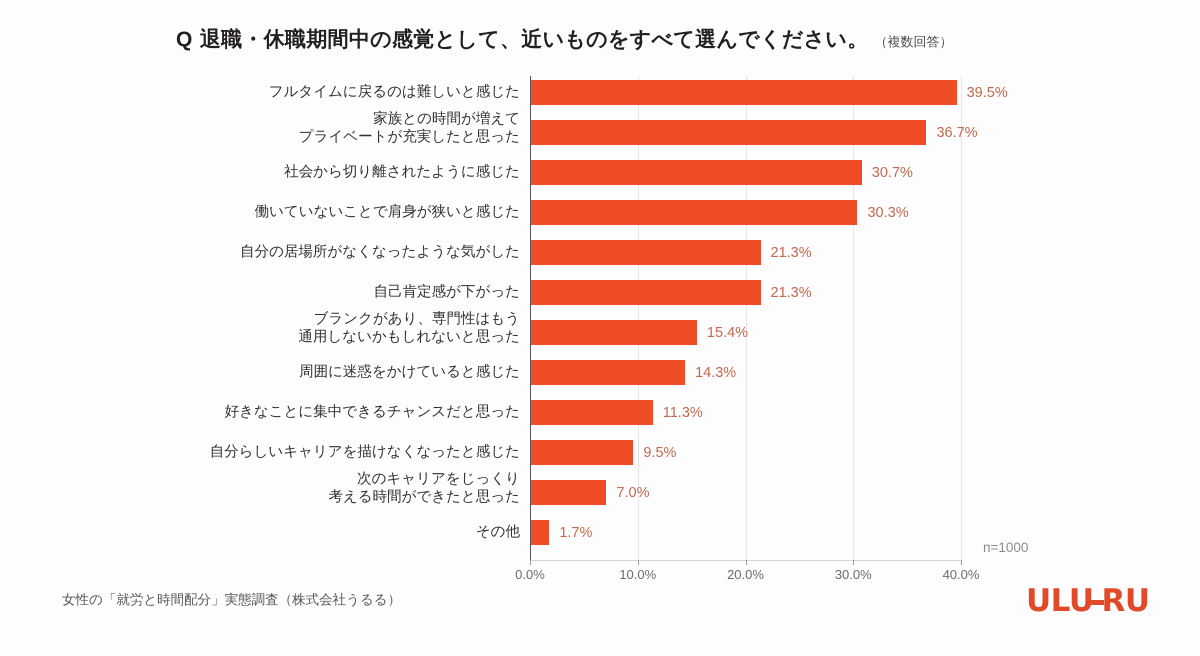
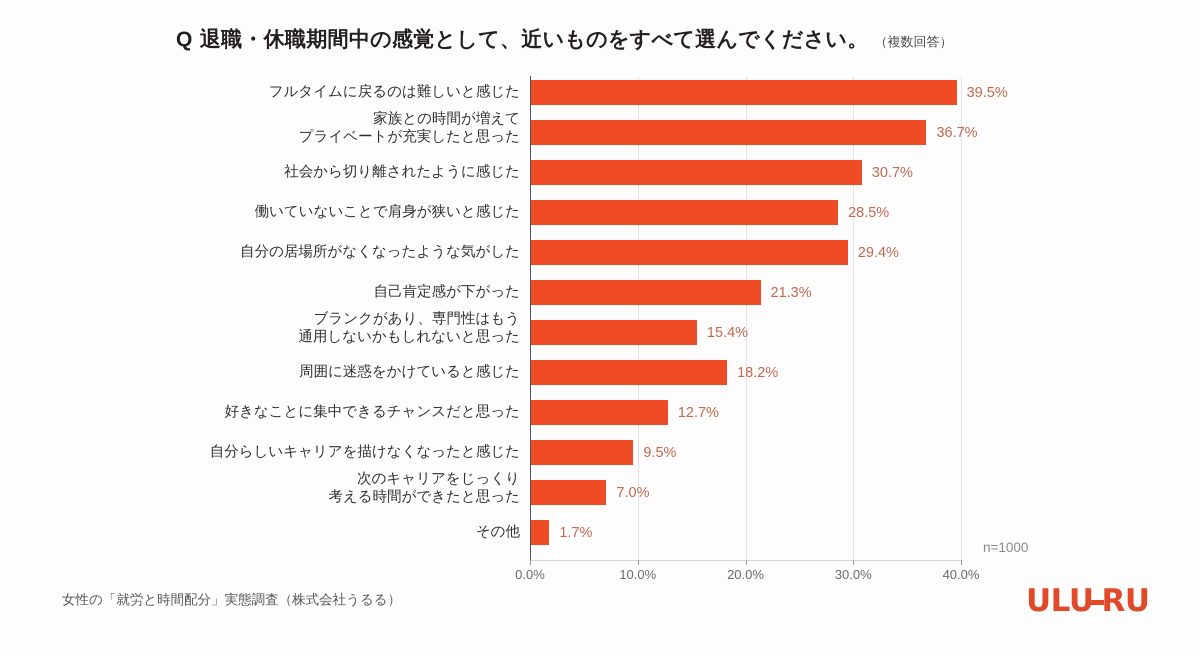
働いていないことで肩身が狭いと感じた: 30.3% -> 28.5%
自分の居場所がなくなったような気がした: 21.3% -> 29.4%
周囲に迷惑をかけていると感じた: 14.3% -> 18.2%
好きなことに集中できるチャンスだと思った: 11.3% -> 12.7%
